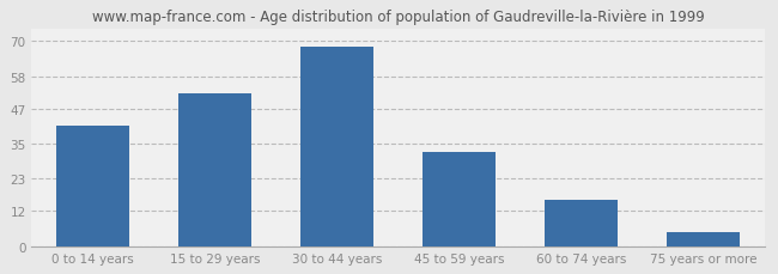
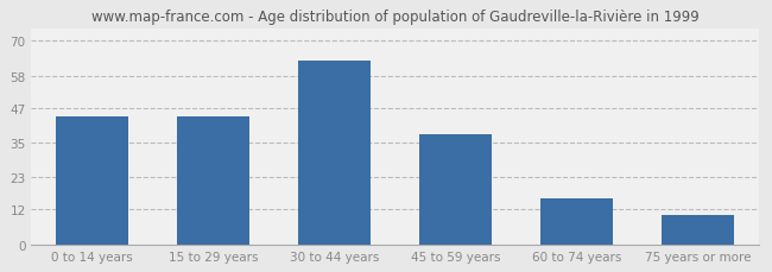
0 to 14 years: 41 -> 44
15 to 29 years: 52 -> 44
30 to 44 years: 68 -> 63
45 to 59 years: 32 -> 38
75 years or more: 5 -> 10
